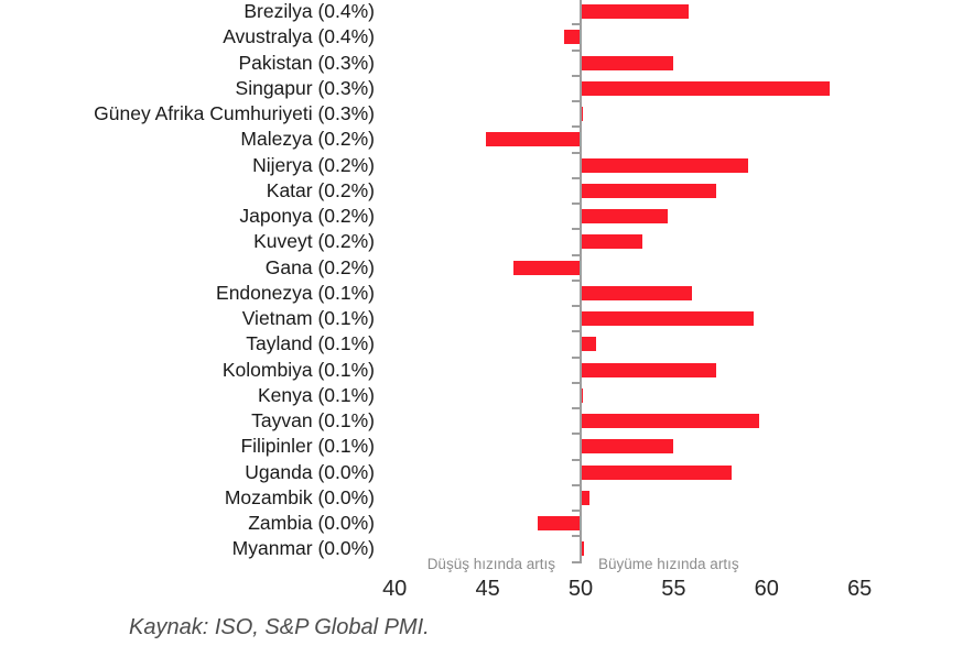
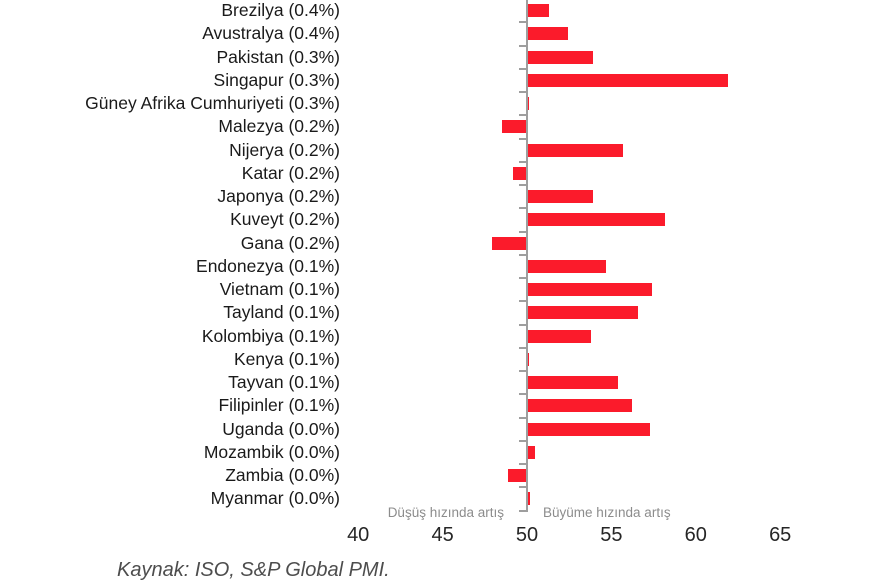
Brezilya (0.4%): 55.8 -> 51.3
Avustralya (0.4%): 49.1 -> 52.4
Pakistan (0.3%): 55.0 -> 53.9
Singapur (0.3%): 63.4 -> 61.9
Malezya (0.2%): 44.9 -> 48.5
Nijerya (0.2%): 59.0 -> 55.7
Katar (0.2%): 57.3 -> 49.2
Japonya (0.2%): 54.7 -> 53.9
Kuveyt (0.2%): 53.3 -> 58.2
Gana (0.2%): 46.4 -> 47.9
Endonezya (0.1%): 56.0 -> 54.7
Vietnam (0.1%): 59.3 -> 57.4
Tayland (0.1%): 50.8 -> 56.6
Kolombiya (0.1%): 57.3 -> 53.8
Tayvan (0.1%): 59.6 -> 55.4
Filipinler (0.1%): 55.0 -> 56.2
Uganda (0.0%): 58.1 -> 57.3
Zambia (0.0%): 47.7 -> 48.9
